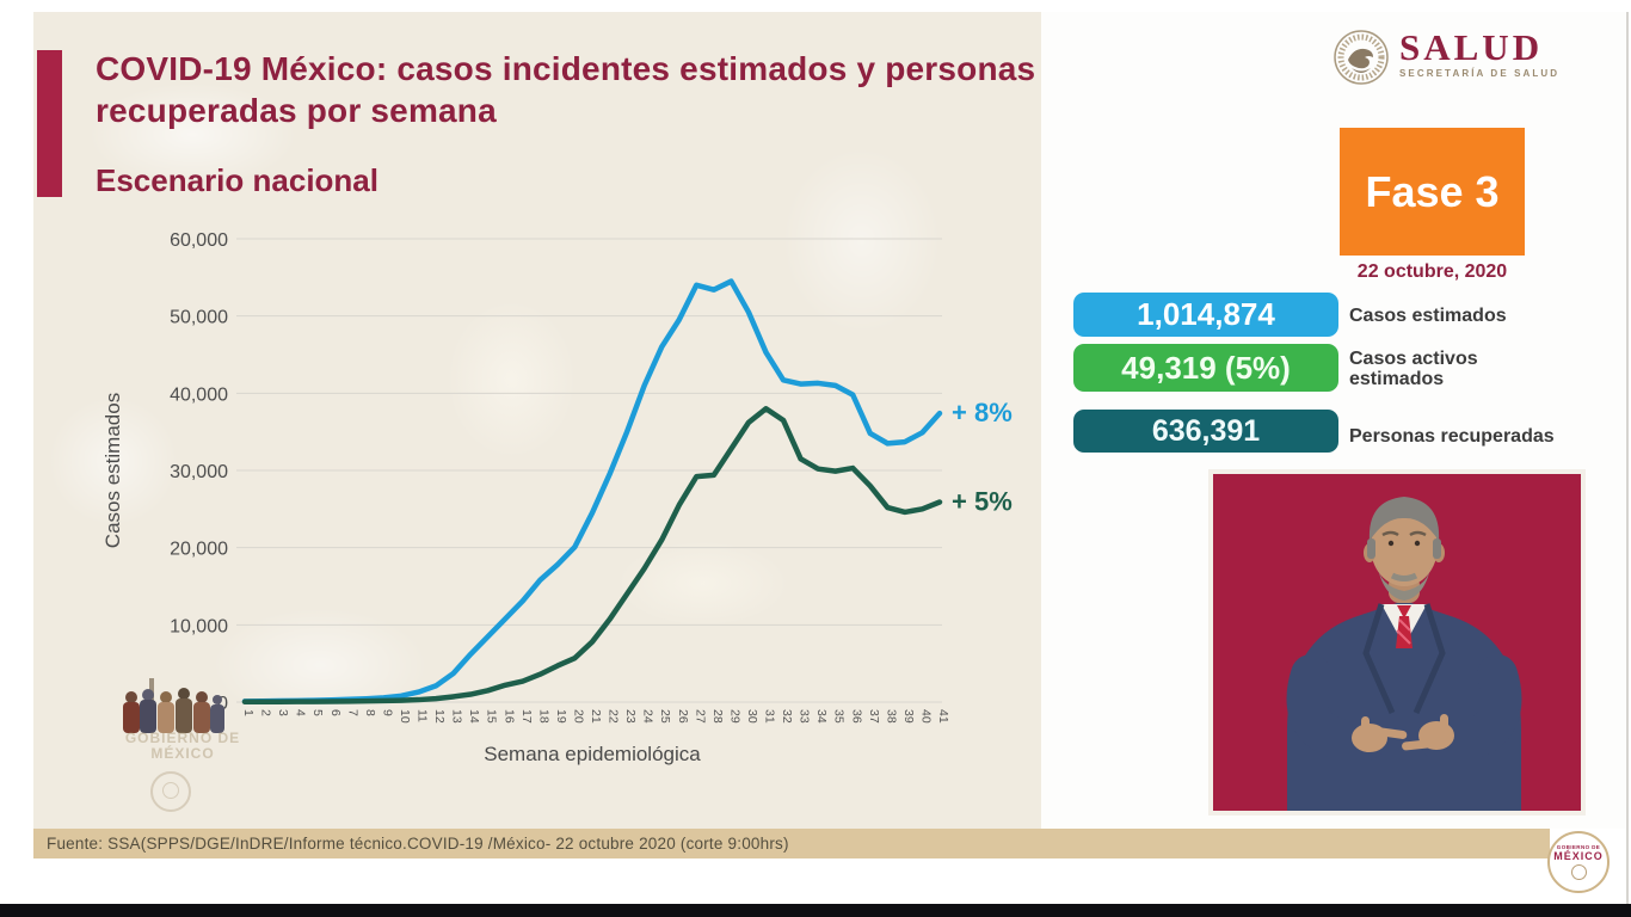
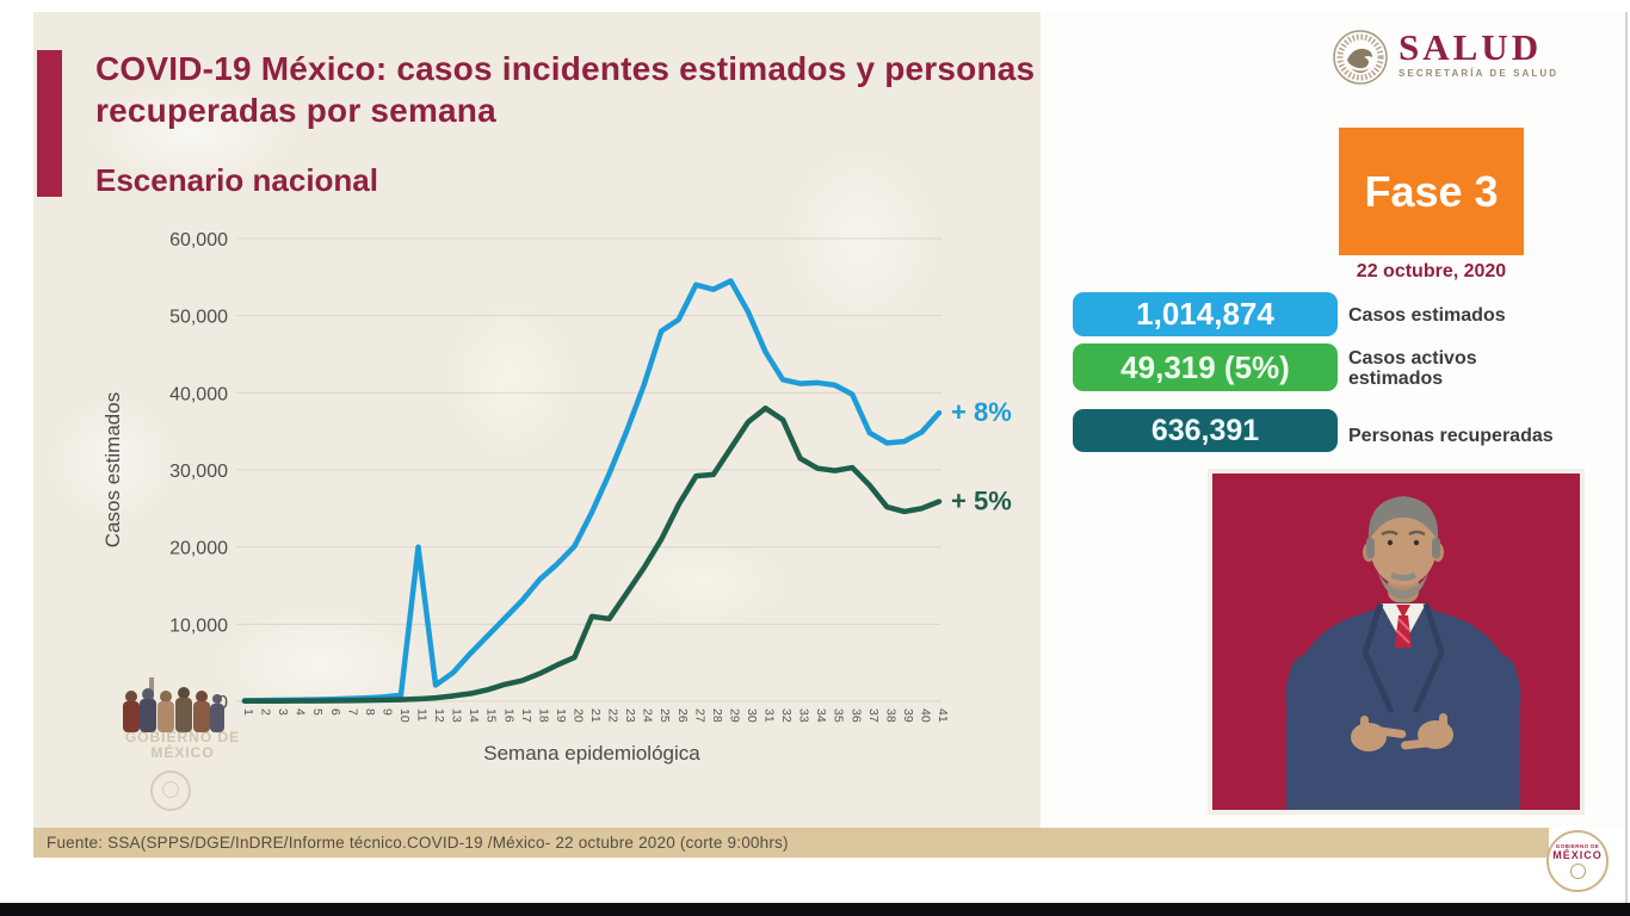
Casos estimados/11: 1000 -> 20000
Personas recuperadas/21: 8000 -> 11000
Casos estimados/25: 46000 -> 48000
